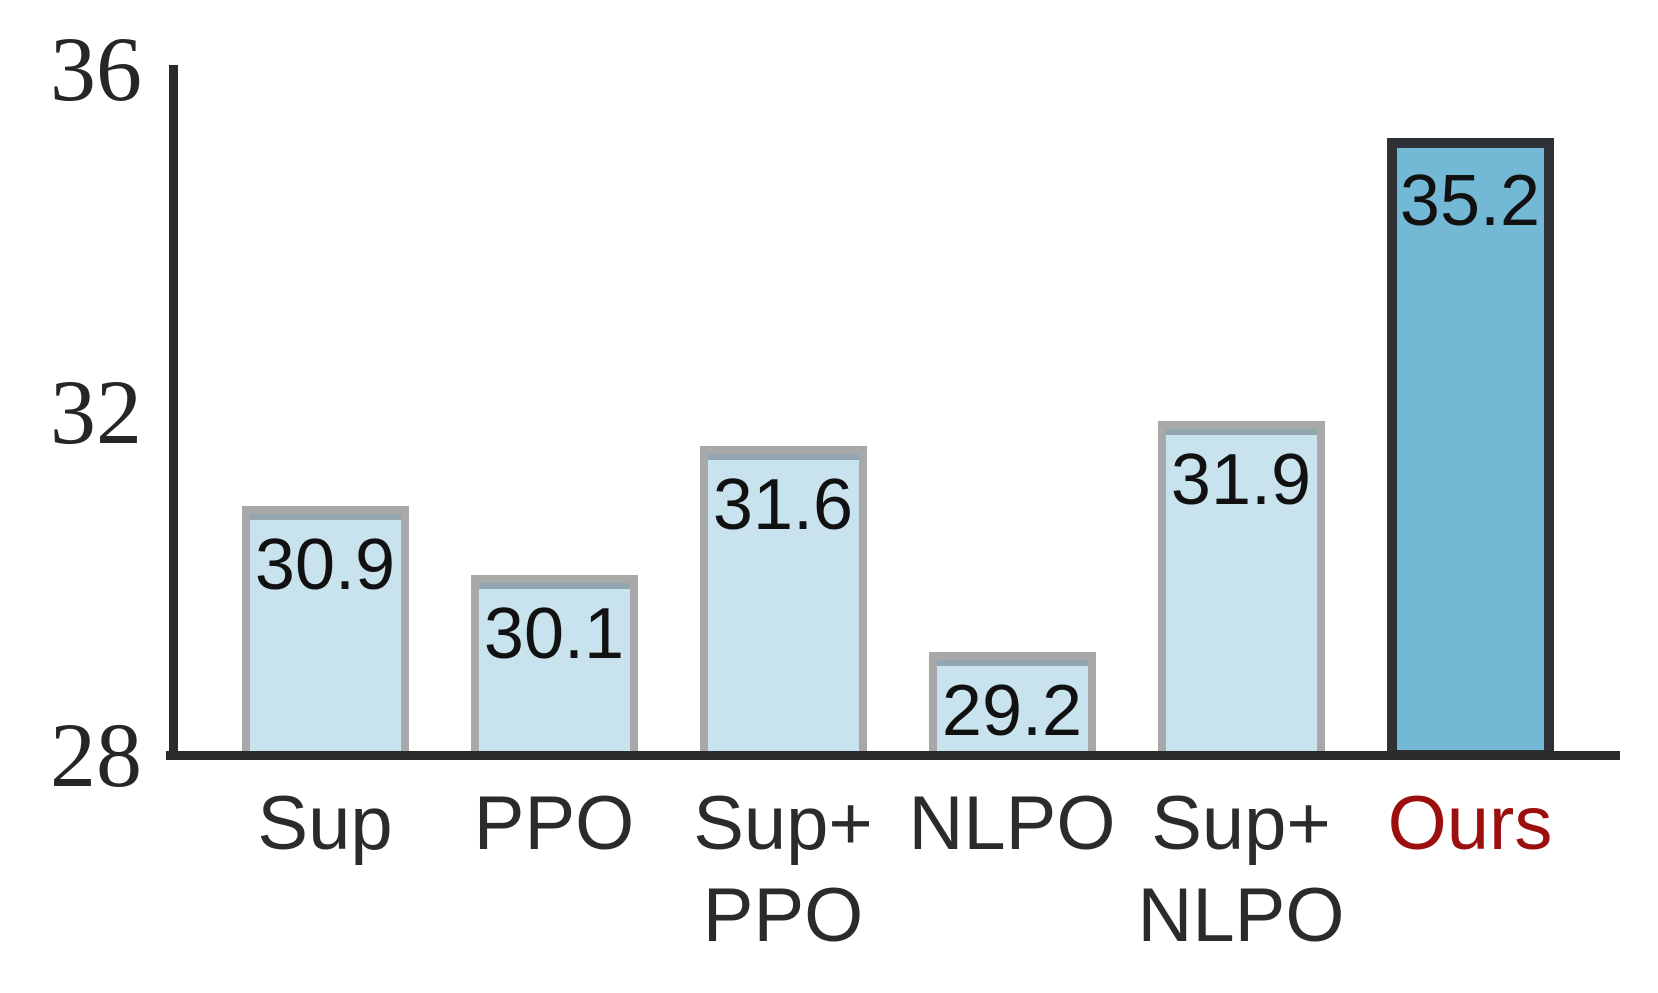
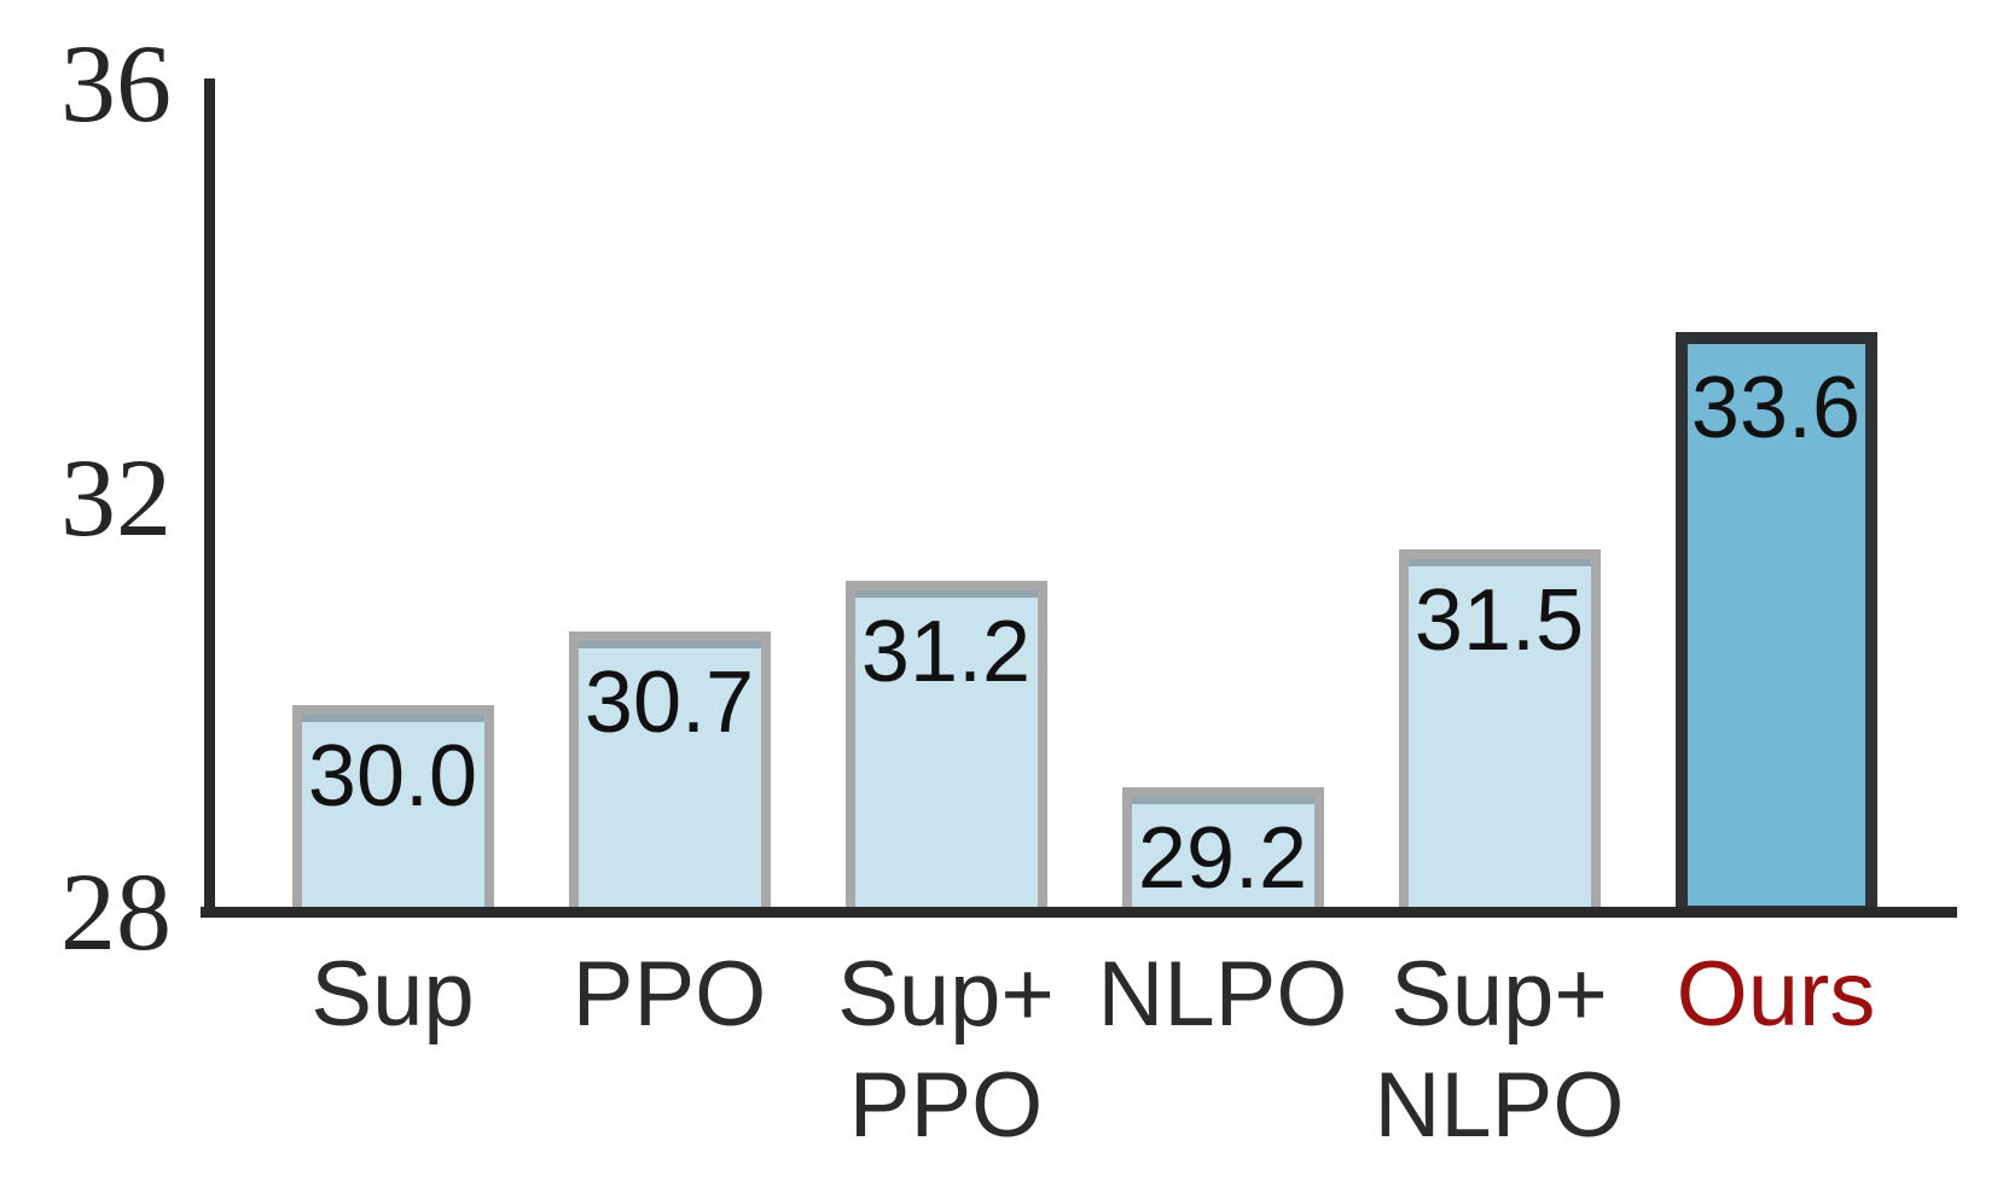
Sup: 30.9 -> 30.0
PPO: 30.1 -> 30.7
Sup+ PPO: 31.6 -> 31.2
Sup+ NLPO: 31.9 -> 31.5
Ours: 35.2 -> 33.6
